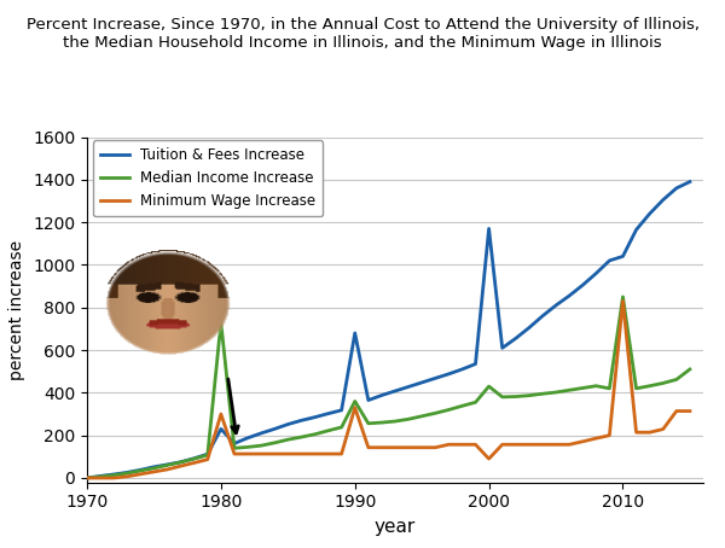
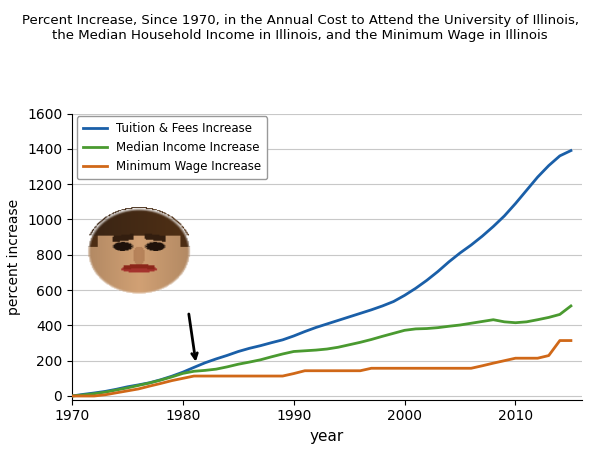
Tuition & Fees Increase/1980: 230 -> 140
Median Income Increase/1980: 730 -> 130
Minimum Wage Increase/1980: 300 -> 100
Tuition & Fees Increase/1990: 680 -> 340
Median Income Increase/1990: 360 -> 250
Minimum Wage Increase/1990: 330 -> 130
Tuition & Fees Increase/2000: 1170 -> 570
Median Income Increase/2000: 430 -> 370
Minimum Wage Increase/2000: 90 -> 160
Tuition & Fees Increase/2010: 1040 -> 1090
Median Income Increase/2010: 850 -> 420
Minimum Wage Increase/2010: 830 -> 210
